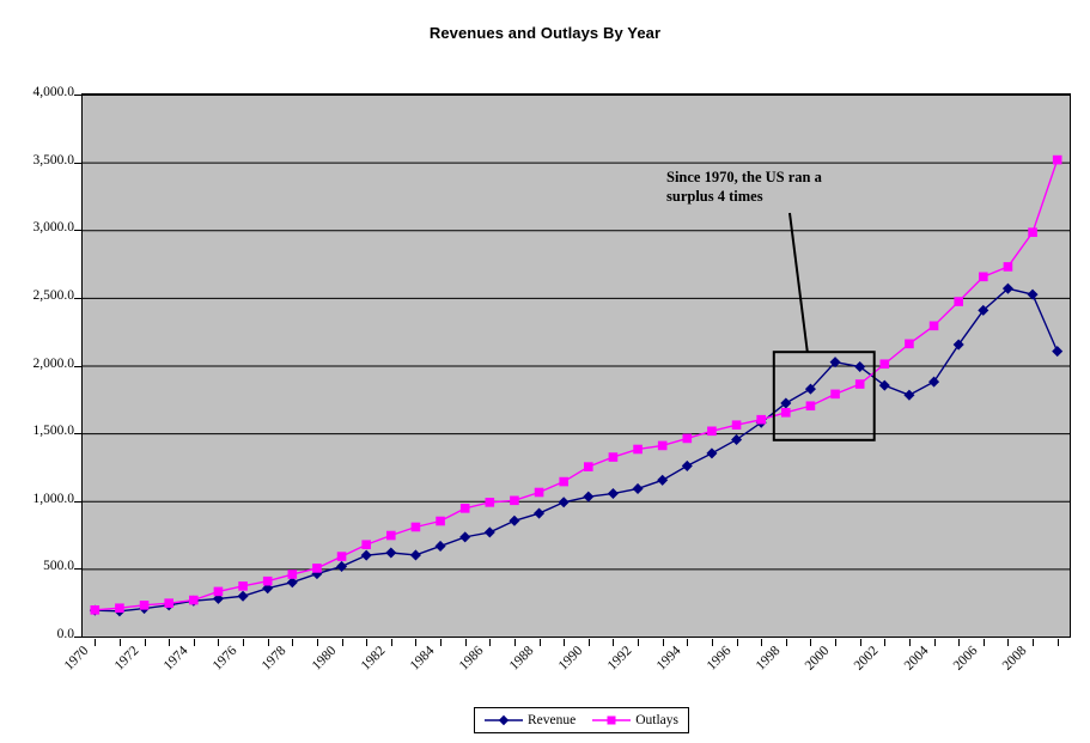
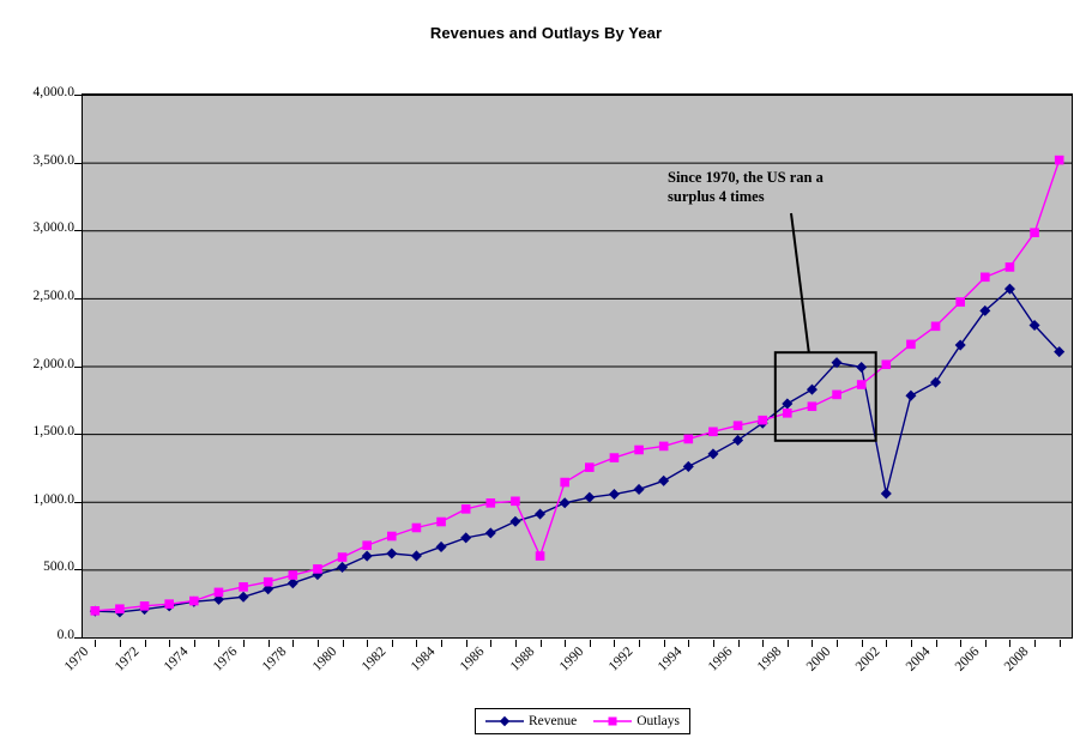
Outlays/1988: 1060 -> 600
Revenue/2002: 1850 -> 1060
Revenue/2008: 2520 -> 2300
